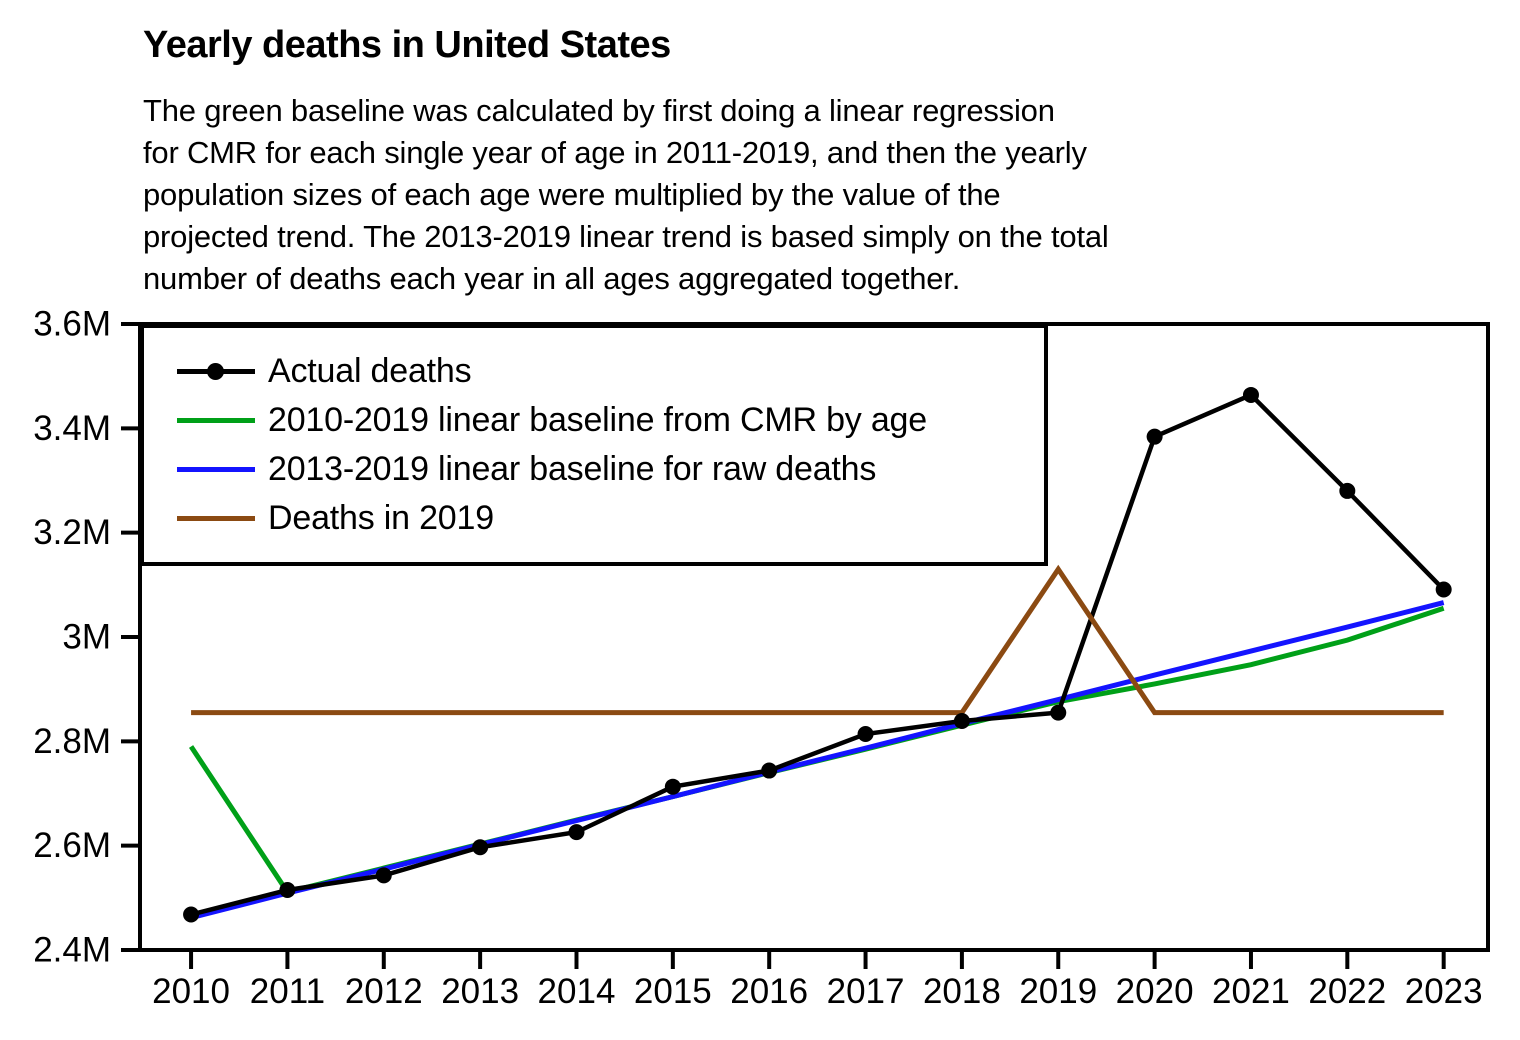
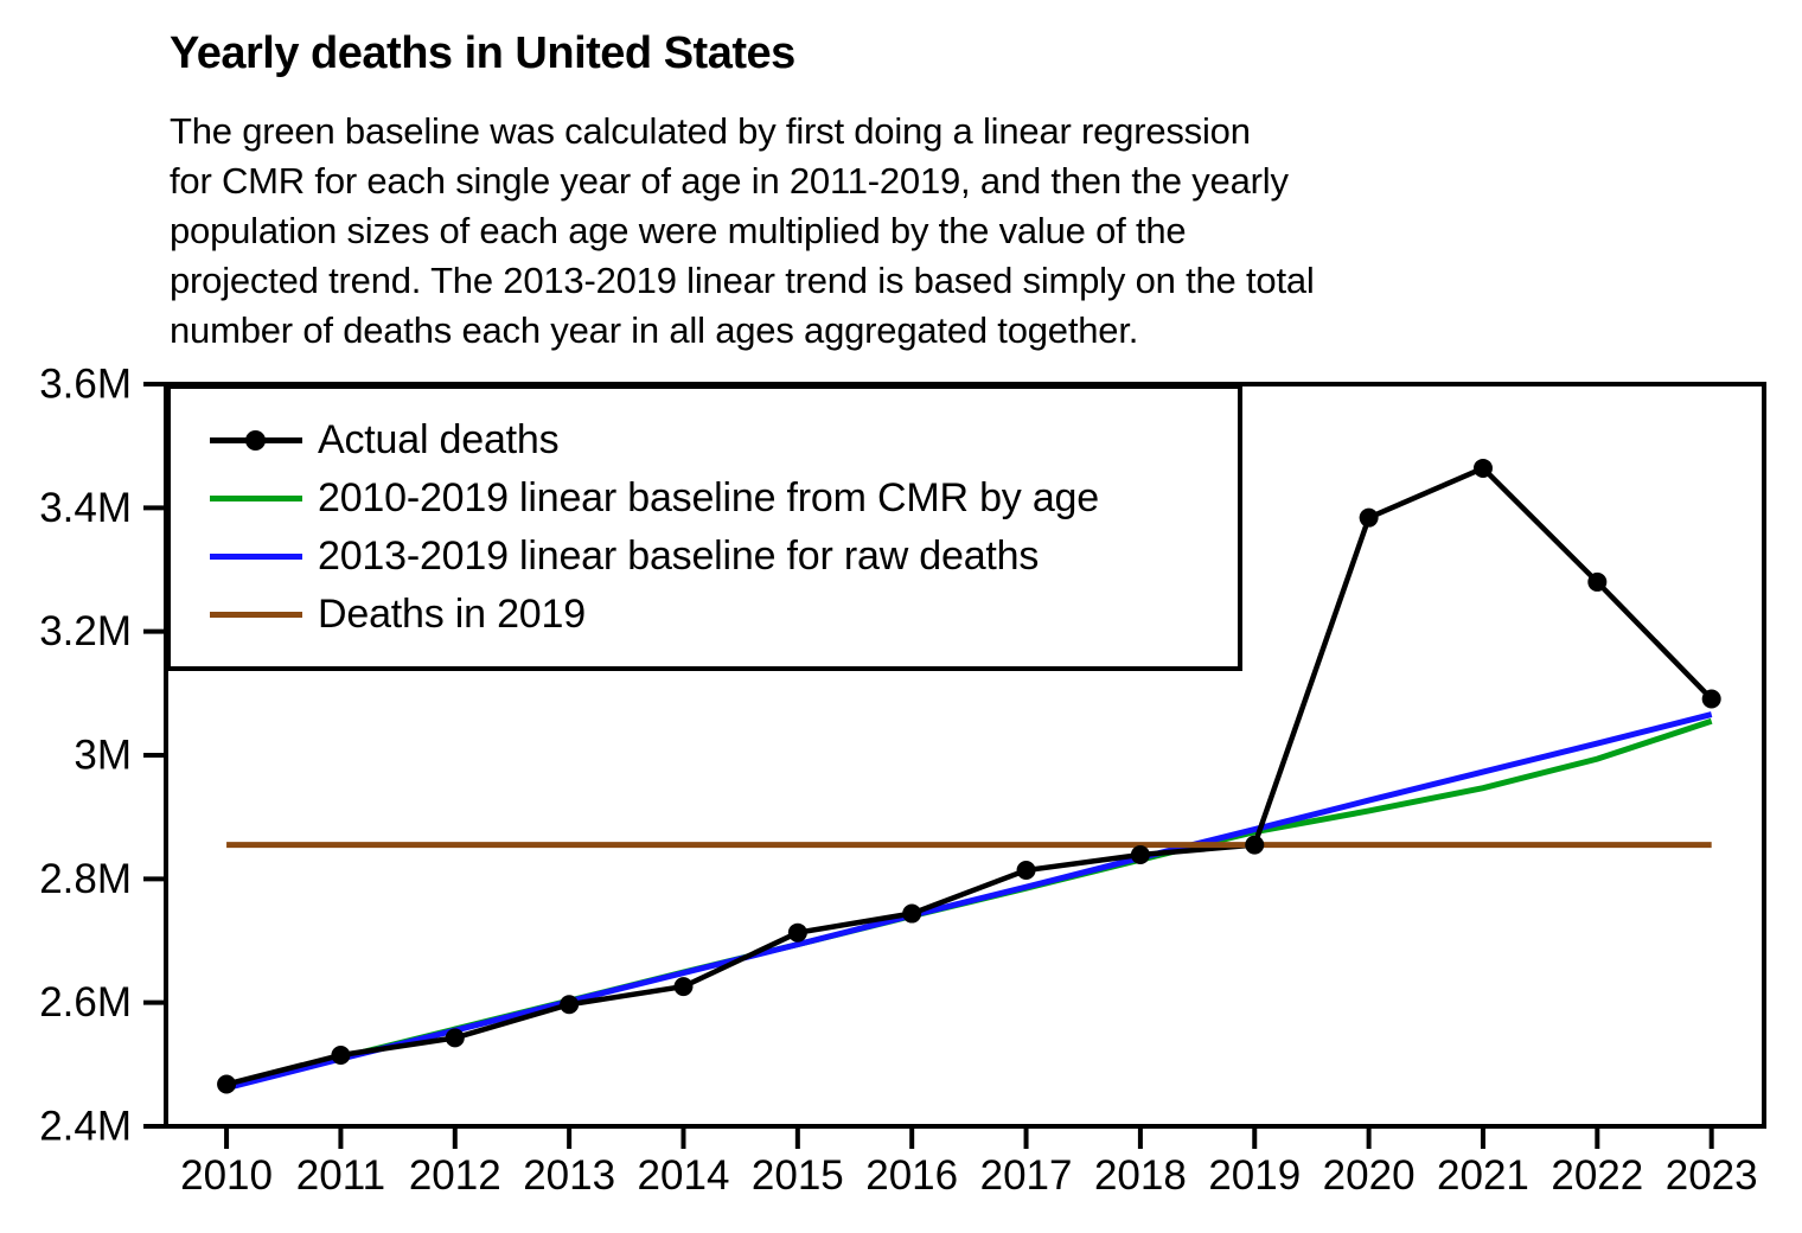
2010-2019 linear baseline from CMR by age/2010: 2.79M -> 2.46M
Deaths in 2019/2019: 3.13M -> 2.85M
